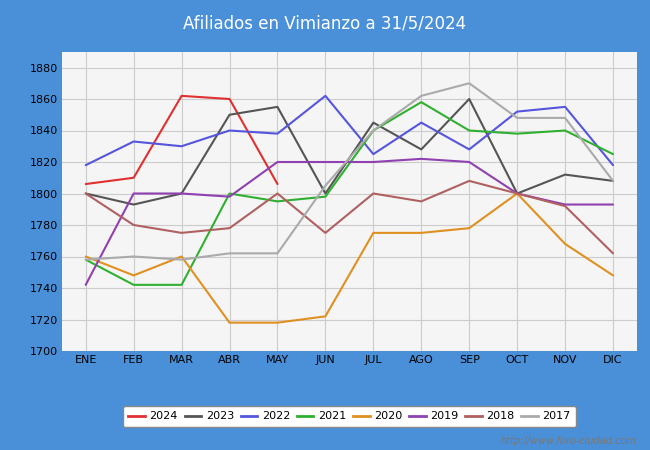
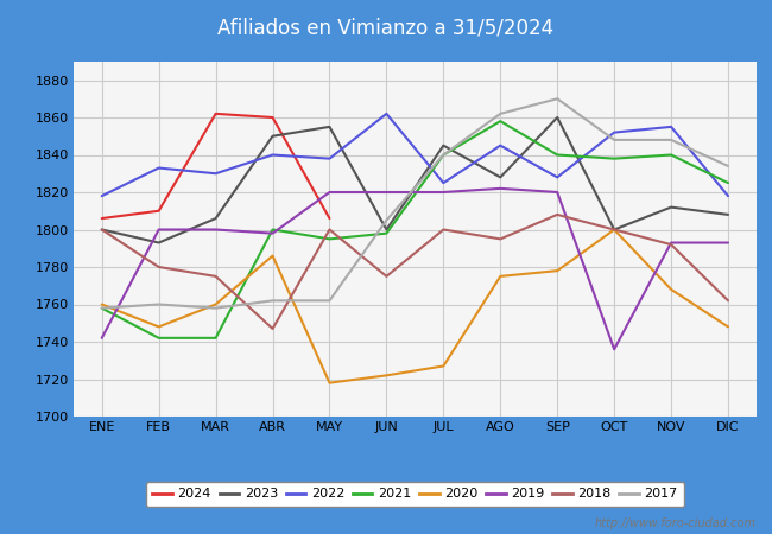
2023/MAR: 1800 -> 1806
2020/ABR: 1718 -> 1786
2018/ABR: 1778 -> 1747
2020/JUL: 1775 -> 1727
2019/OCT: 1800 -> 1736
2017/DIC: 1808 -> 1834
